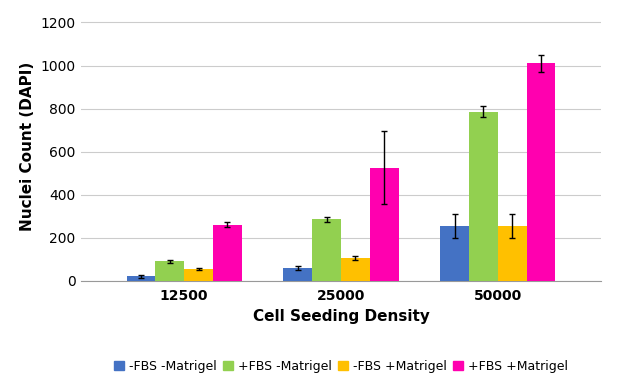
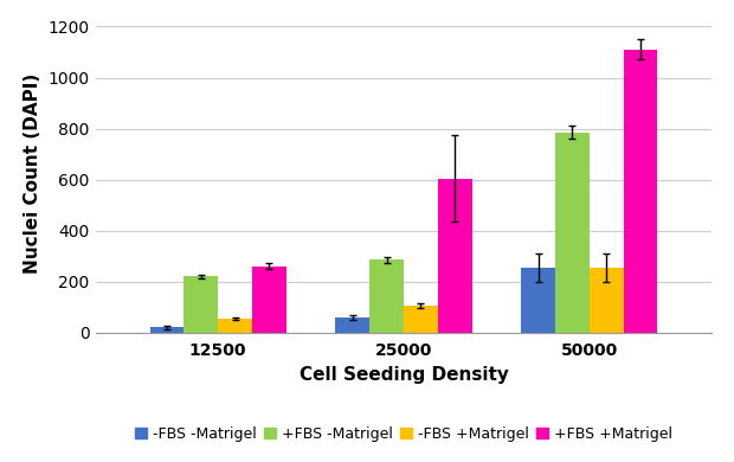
+FBS -Matrigel/12500: 90 -> 220
+FBS +Matrigel/25000: 525 -> 605
+FBS +Matrigel/50000: 1010 -> 1110
